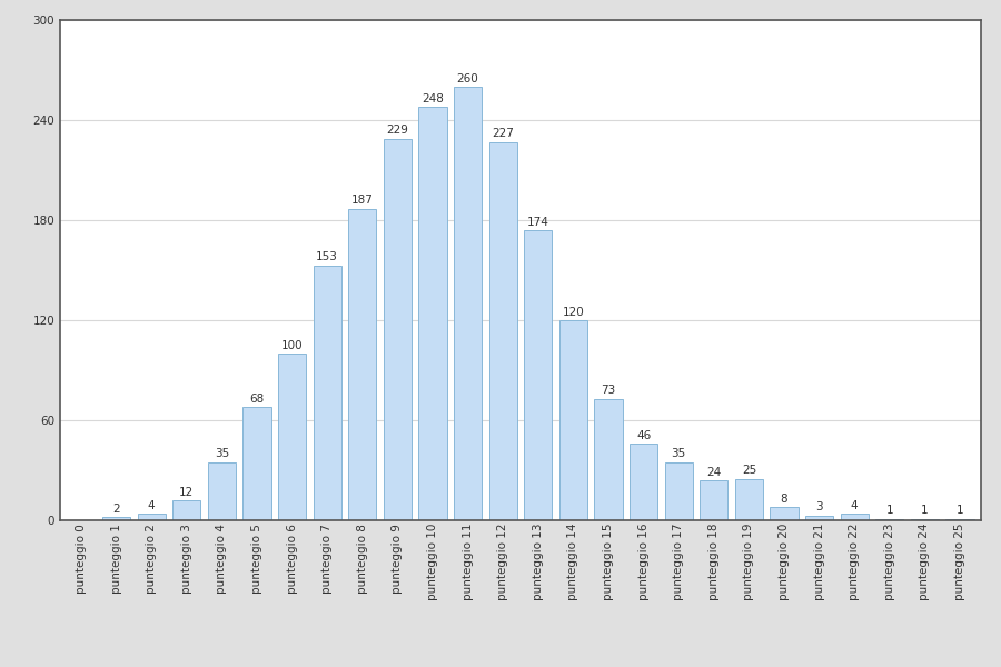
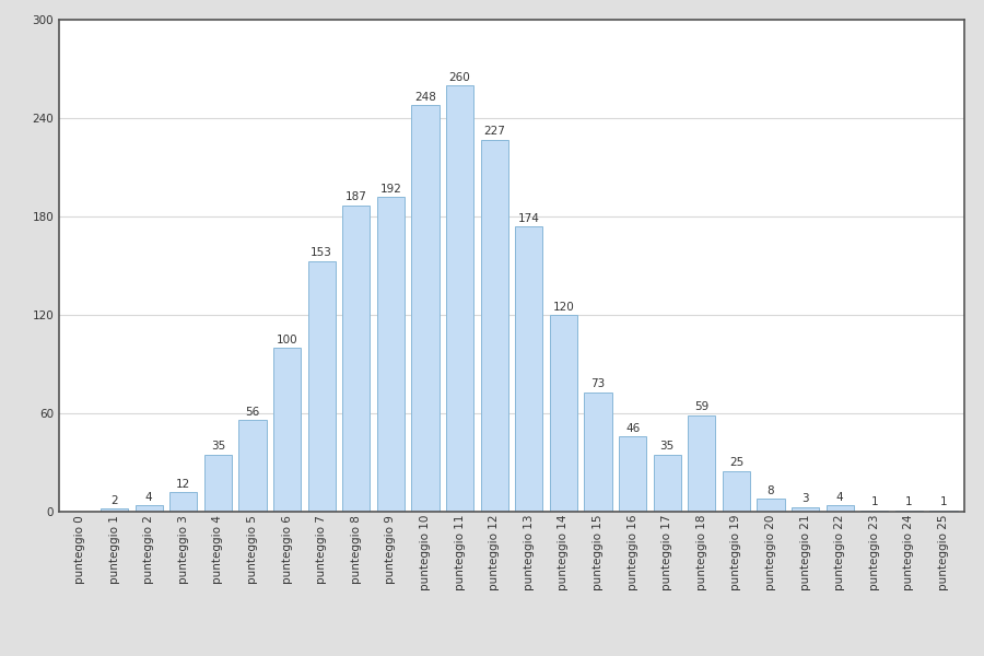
punteggio 5: 68 -> 56
punteggio 9: 229 -> 192
punteggio 18: 24 -> 59
